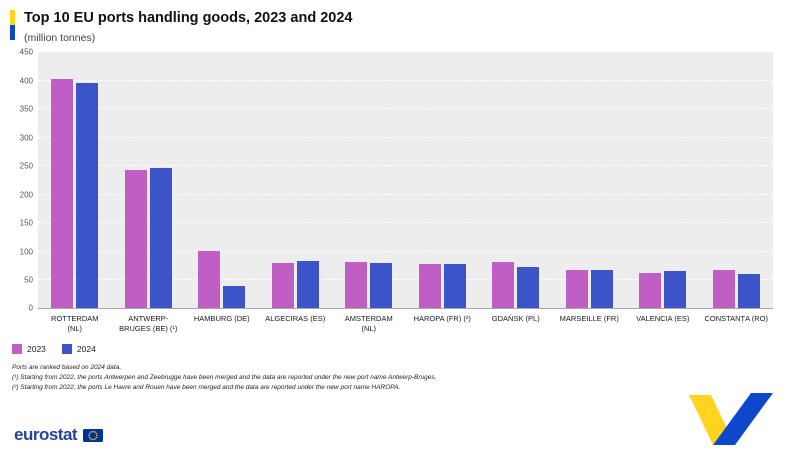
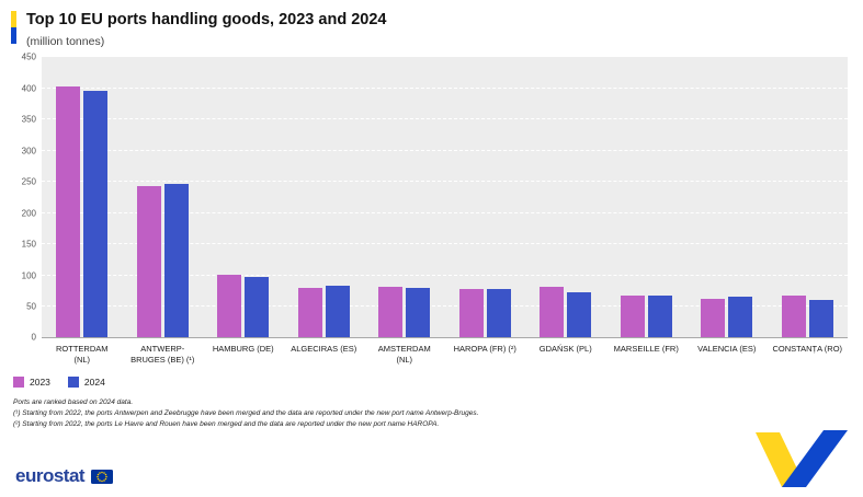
2024/HAMBURG (DE): 40 -> 100
